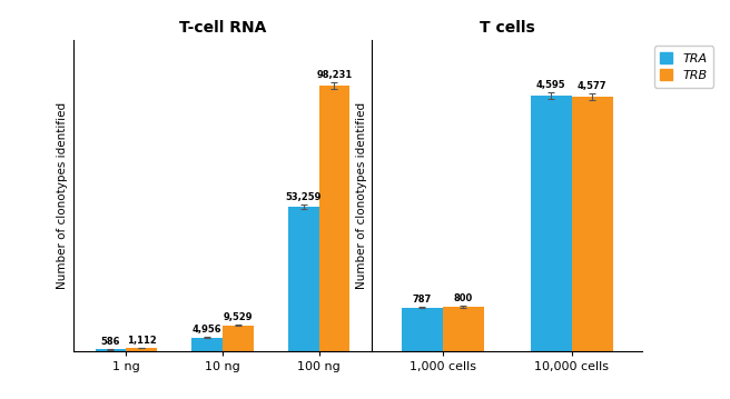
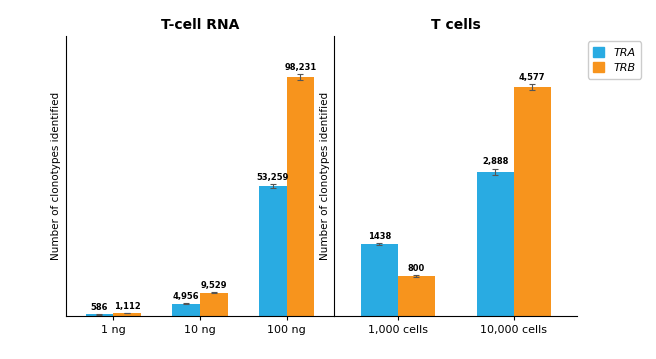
T cells/TRA/1,000 cells: 787 -> 1438
T cells/TRA/10,000 cells: 4,595 -> 2,888
